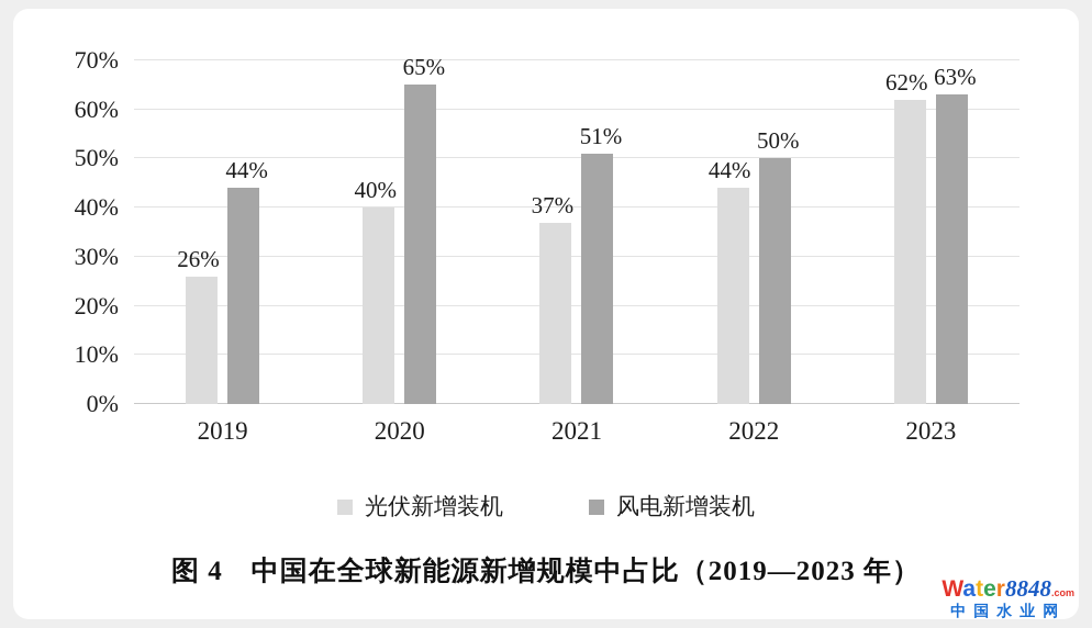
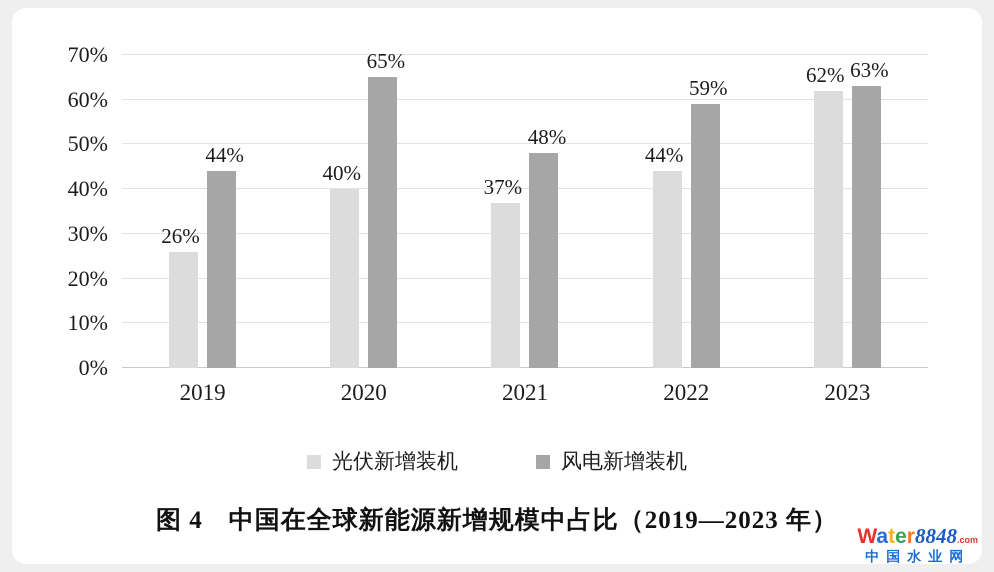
风电新增装机/2021: 51% -> 48%
风电新增装机/2022: 50% -> 59%
